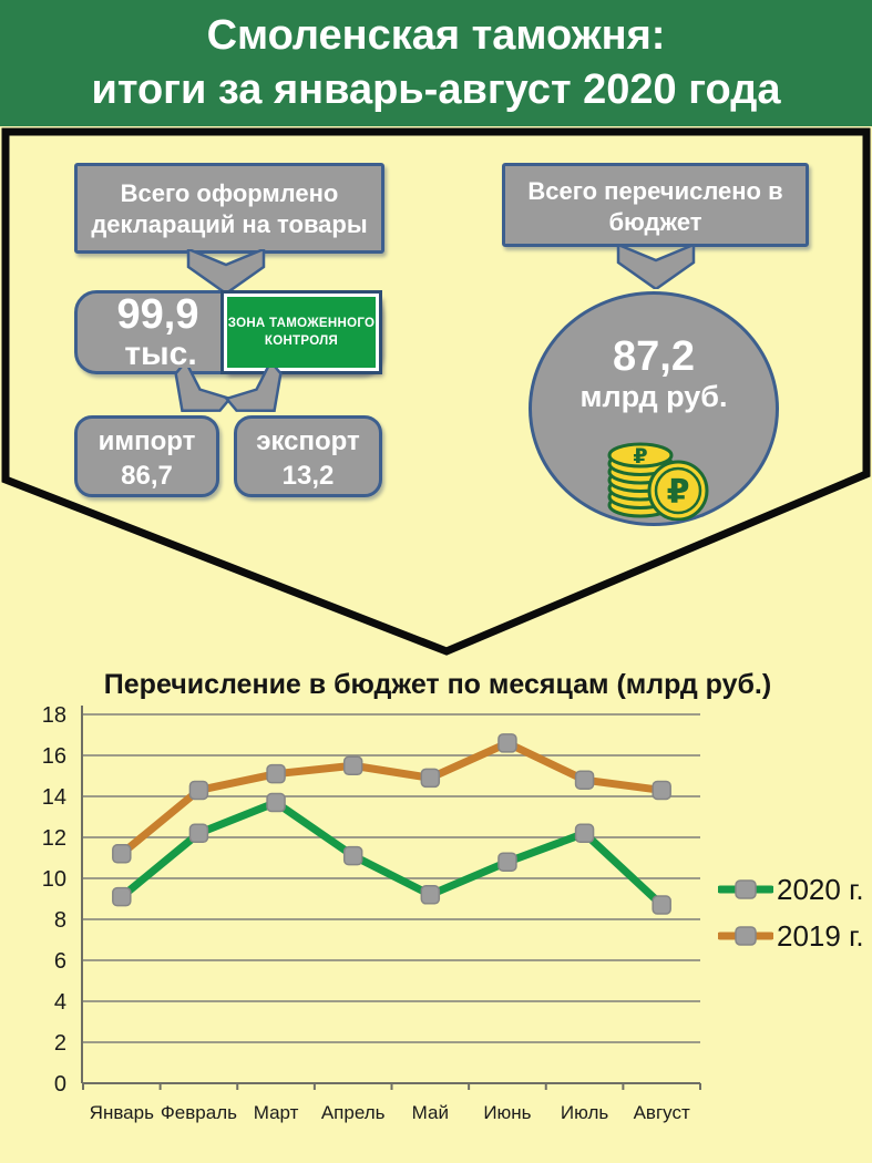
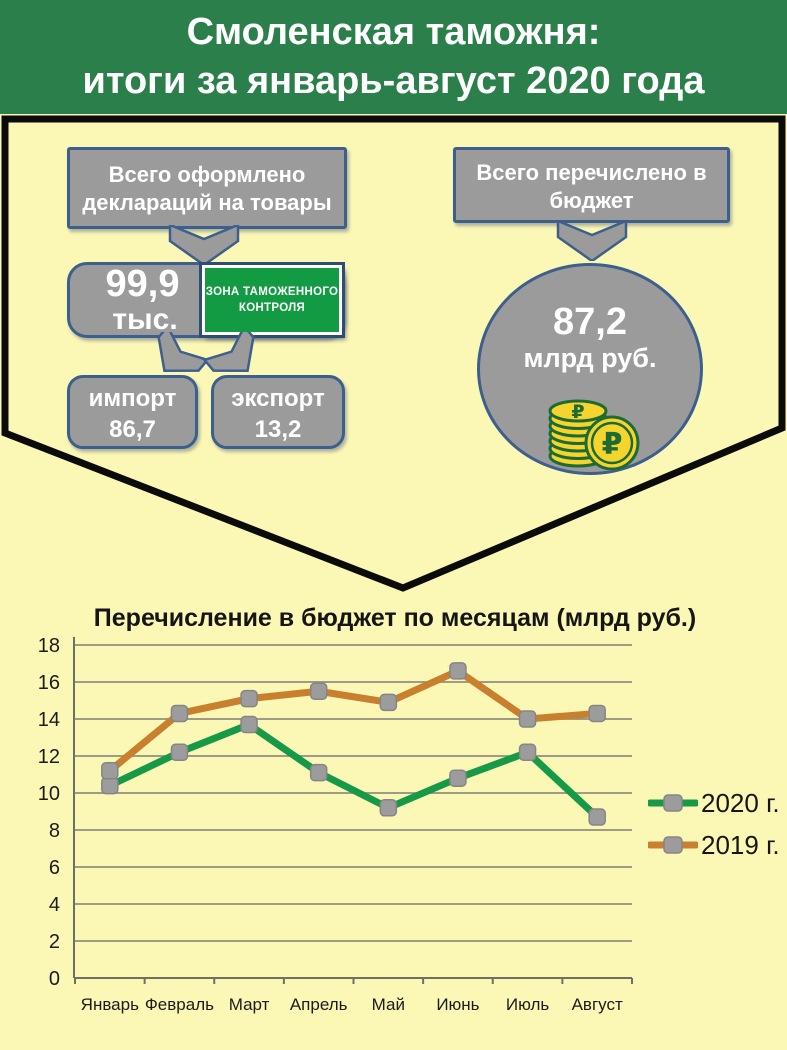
2020 г./Январь: 9.1 -> 10.4
2019 г./Июль: 14.8 -> 14.0
